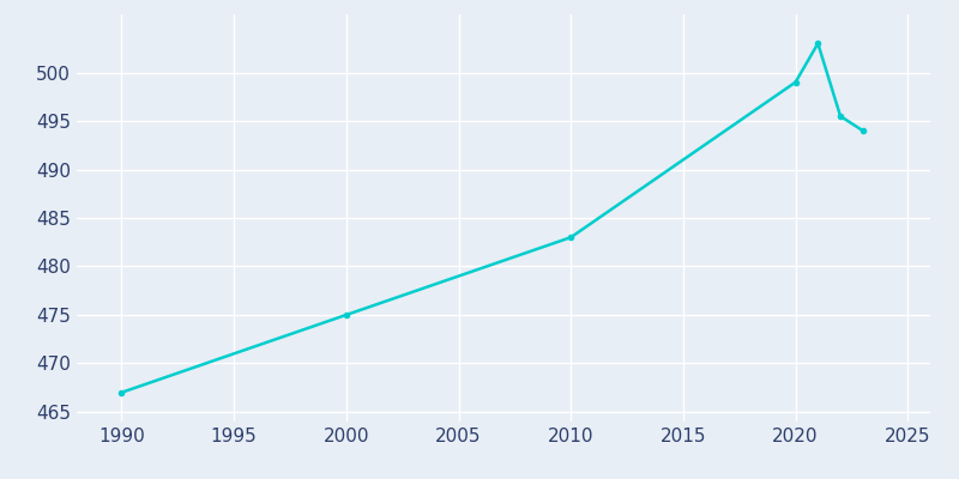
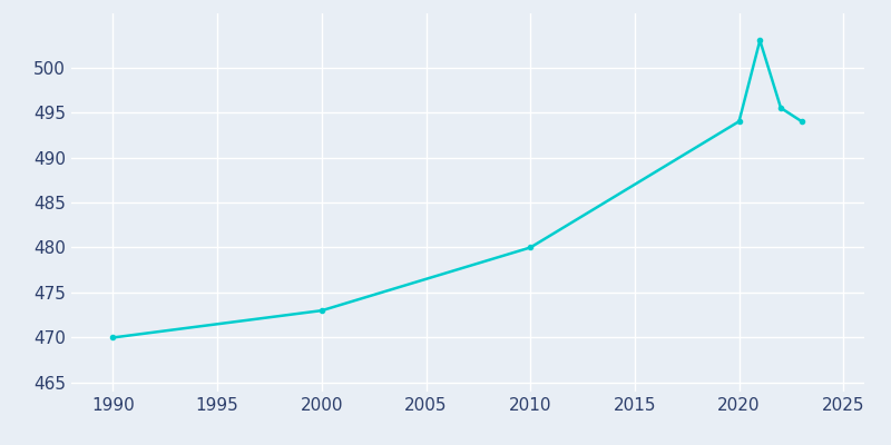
1990: 467.0 -> 470.0
2000: 475.0 -> 473.0
2010: 483.0 -> 480.0
2020: 499.0 -> 494.0
